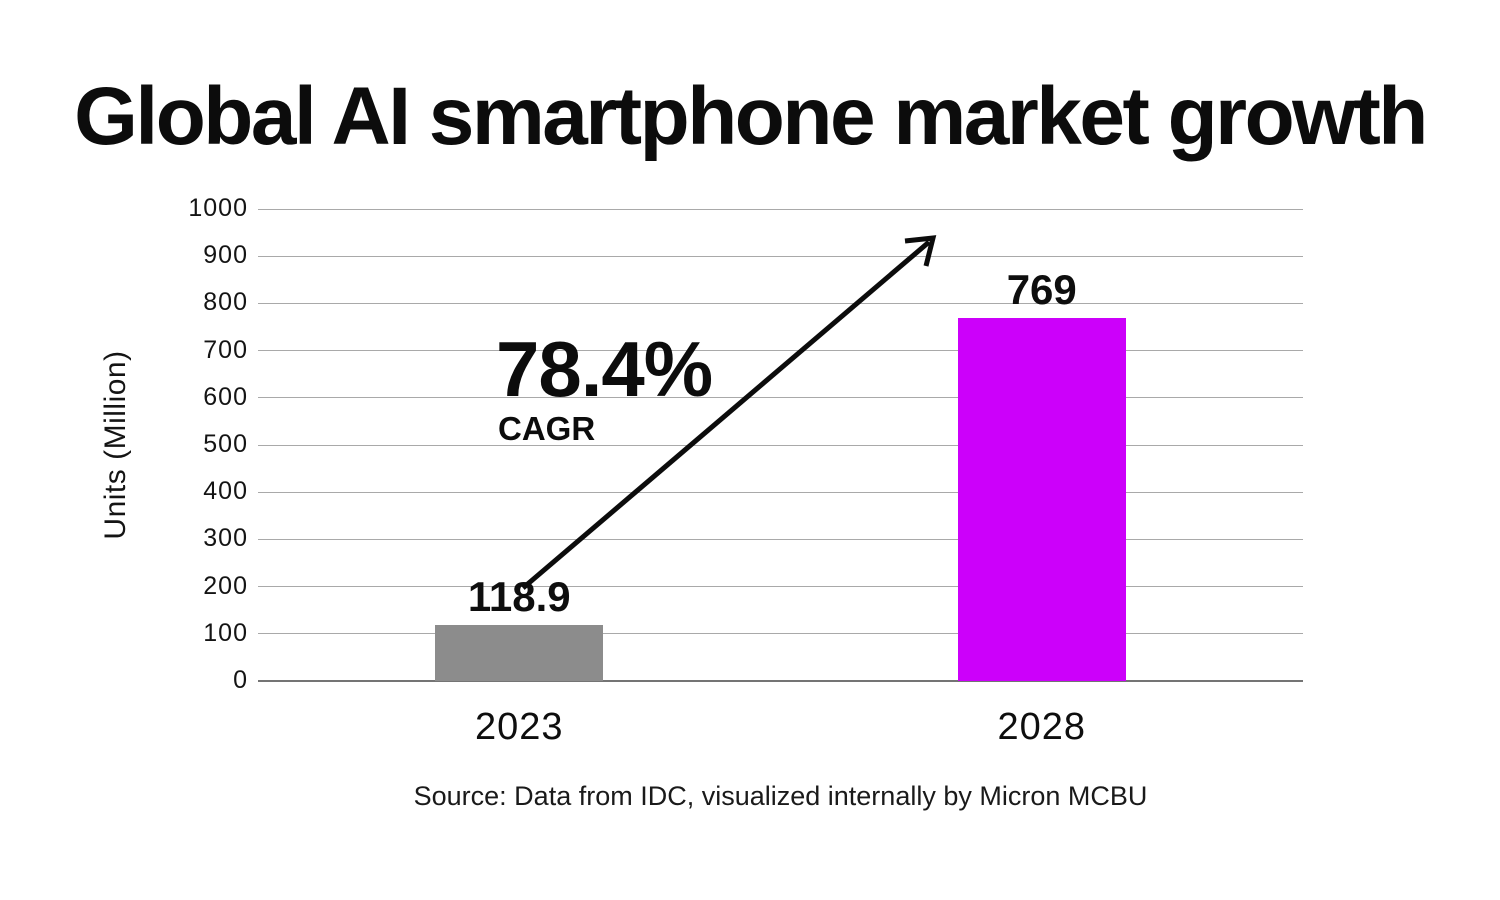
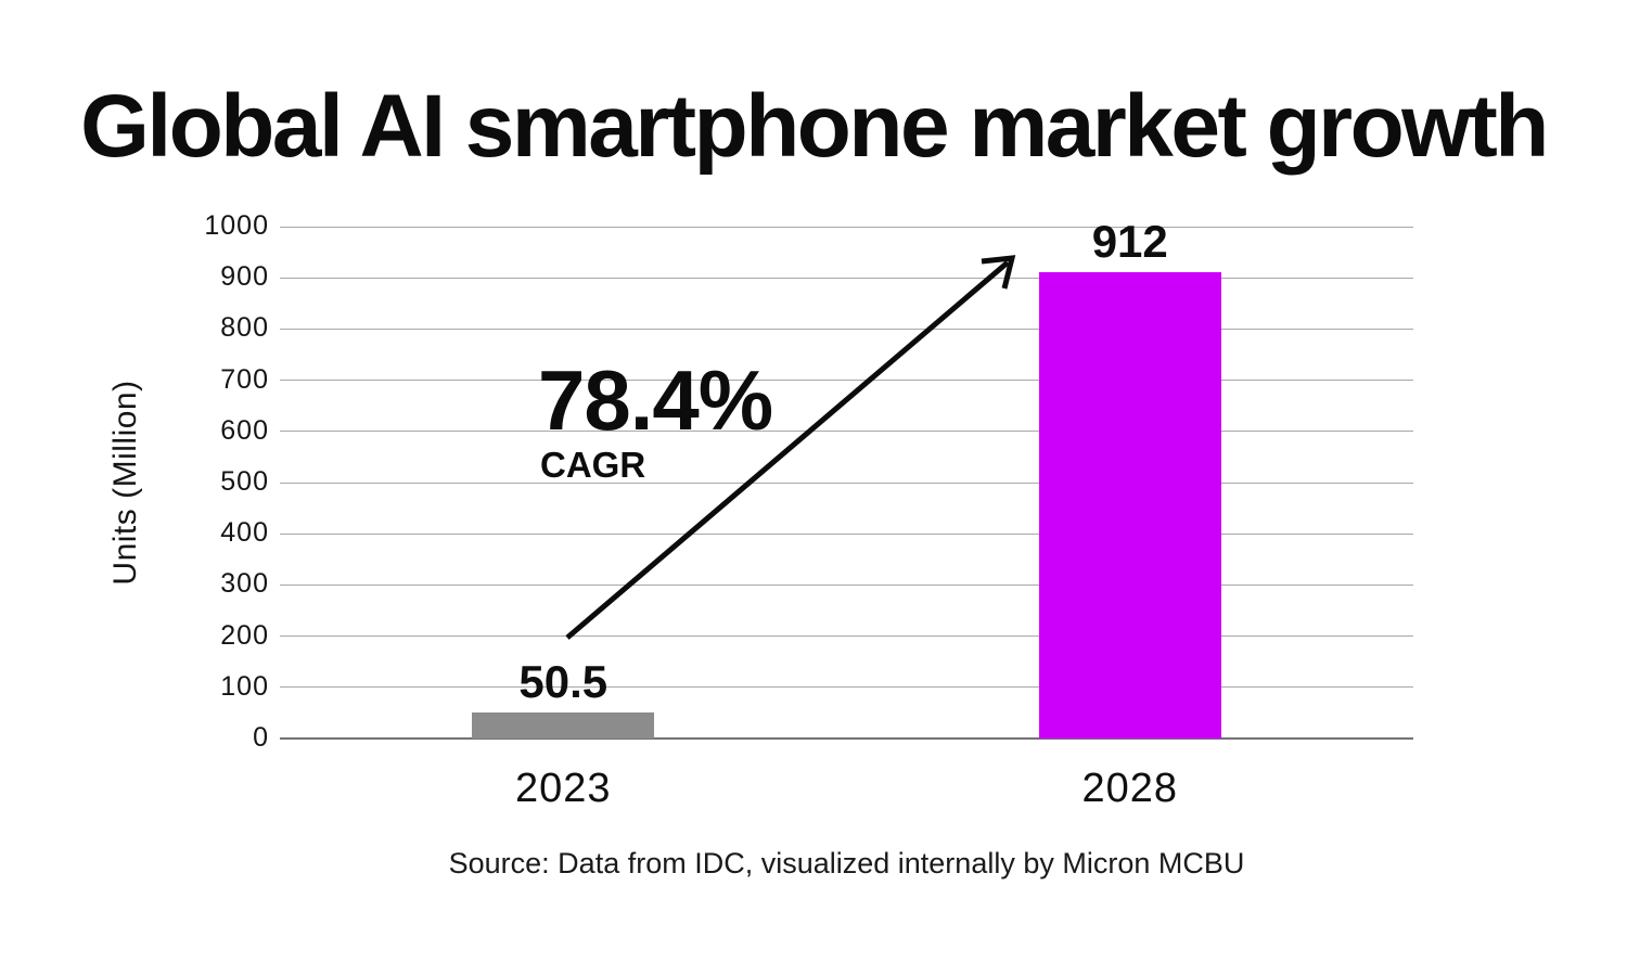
2023: 118.9 -> 50.5
2028: 769 -> 912
